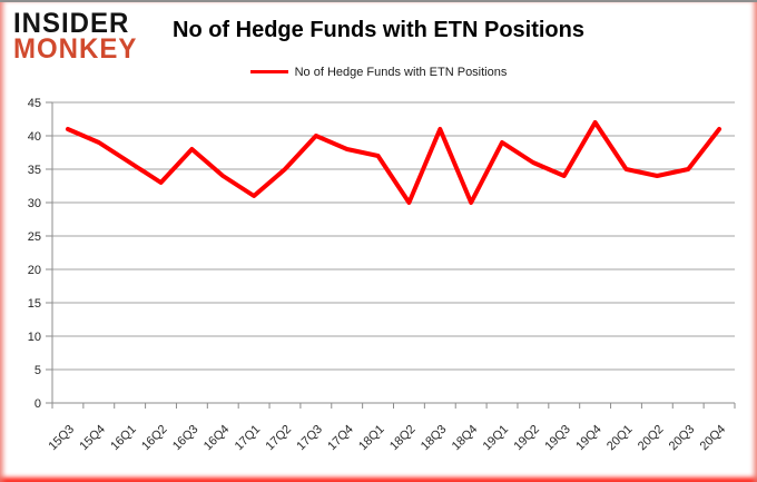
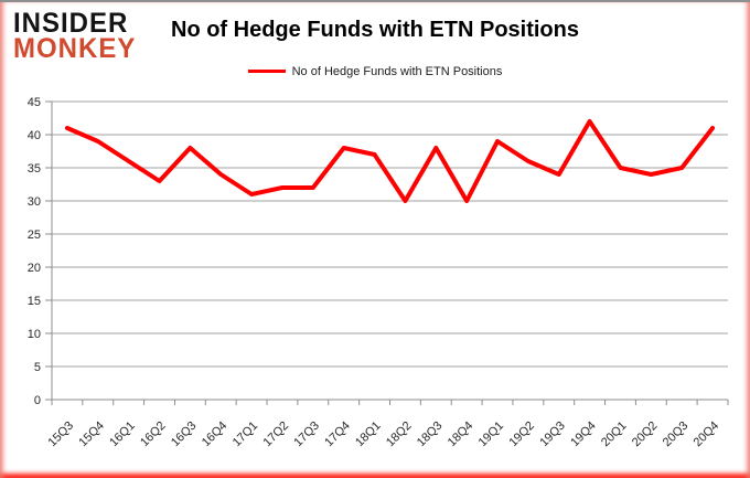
17Q2: 35 -> 32
17Q3: 40 -> 32
18Q3: 41 -> 38
